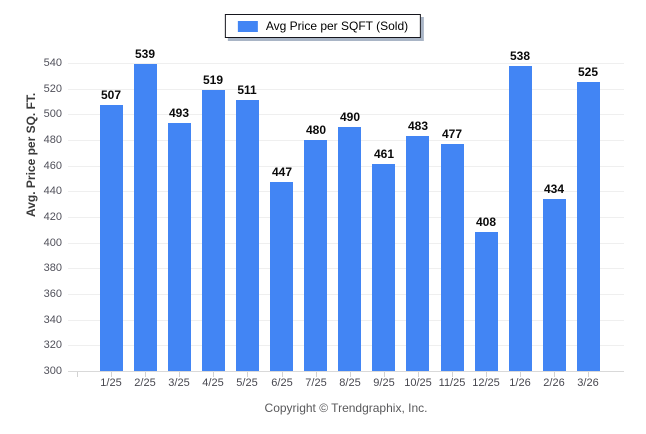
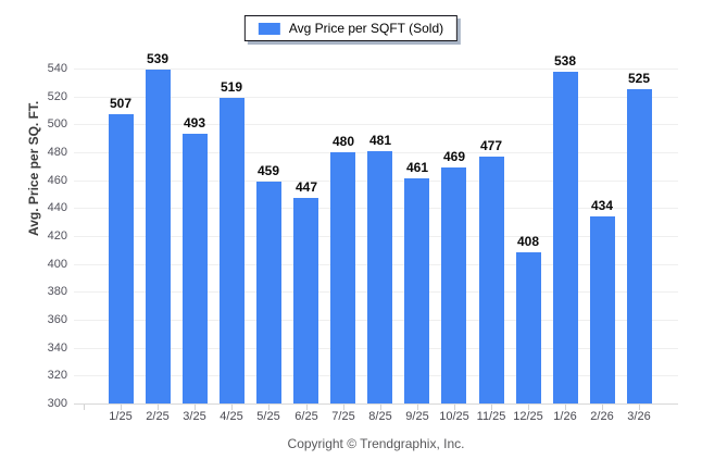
5/25: 511 -> 459
8/25: 490 -> 481
10/25: 483 -> 469
